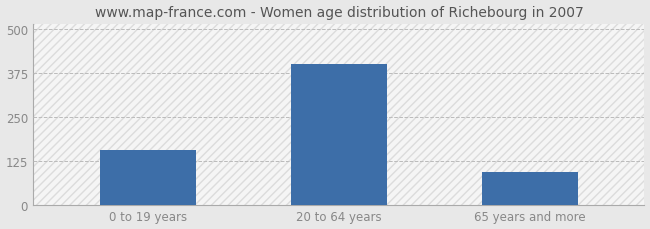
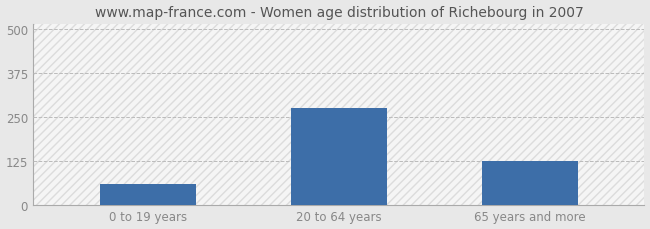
0 to 19 years: 155 -> 60
20 to 64 years: 400 -> 275
65 years and more: 95 -> 125
